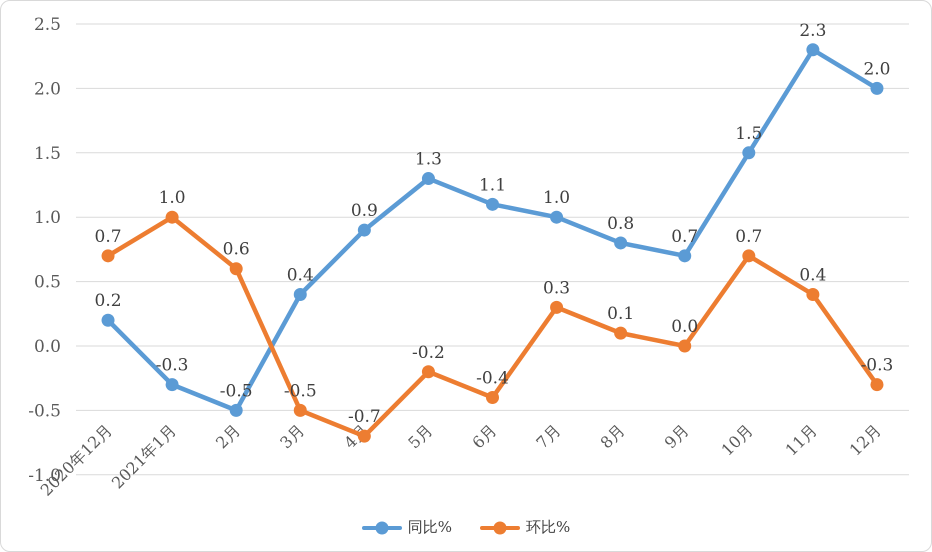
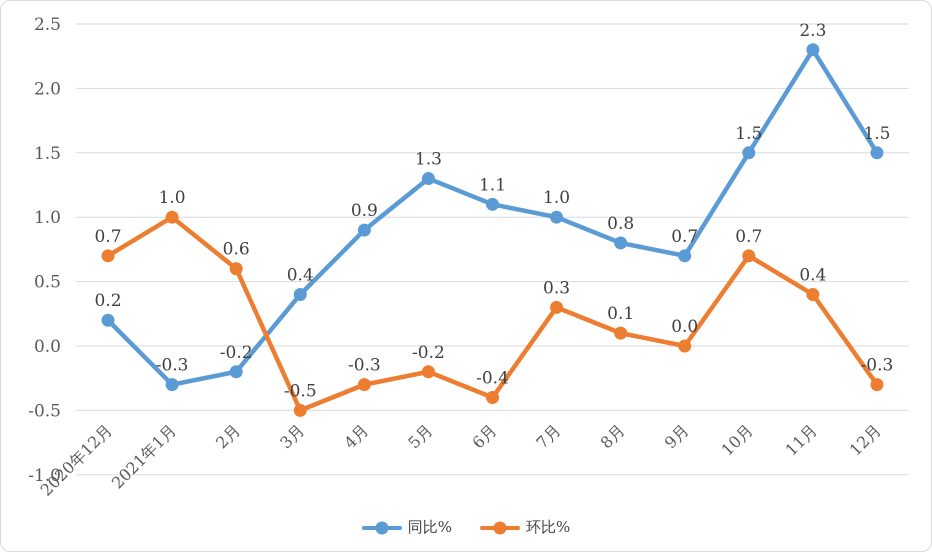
同比%/2月: -0.5 -> -0.2
环比%/4月: -0.7 -> -0.3
同比%/12月: 2.0 -> 1.5
